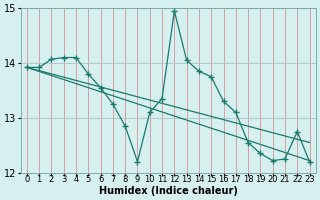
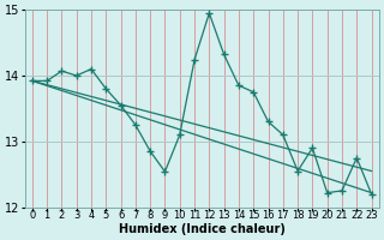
3: 14.10 -> 14.00
9: 12.20 -> 12.54
11: 13.35 -> 14.24
13: 14.05 -> 14.32
19: 12.35 -> 12.90
